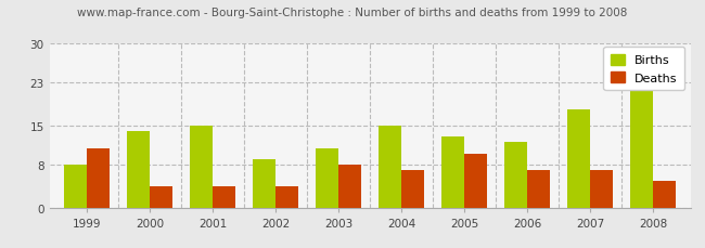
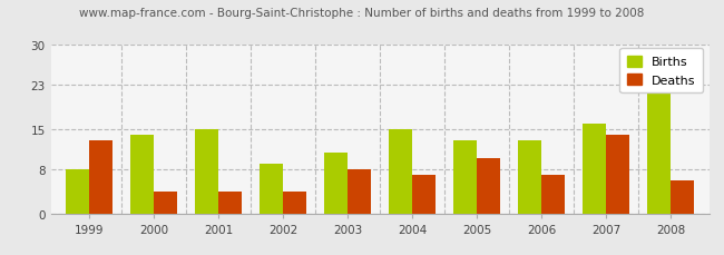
Deaths/1999: 11 -> 13
Births/2006: 12 -> 13
Births/2007: 18 -> 16
Deaths/2007: 7 -> 14
Deaths/2008: 5 -> 6
